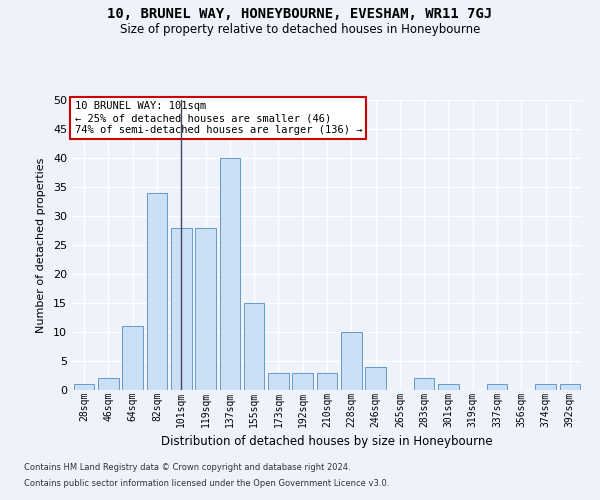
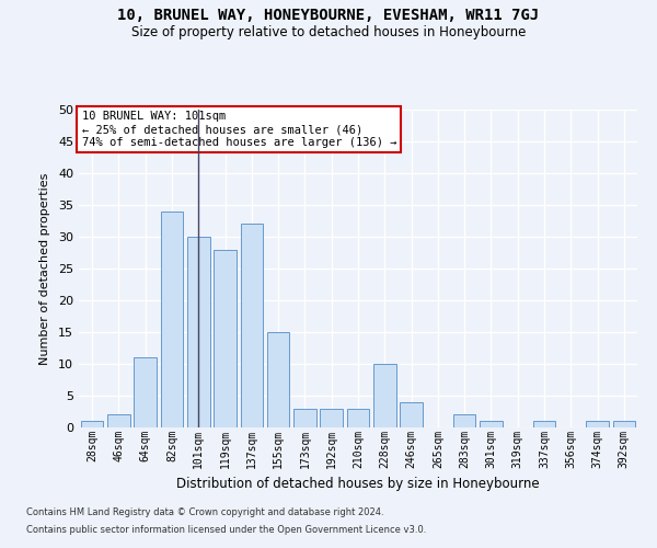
101sqm: 28 -> 30
137sqm: 40 -> 32
